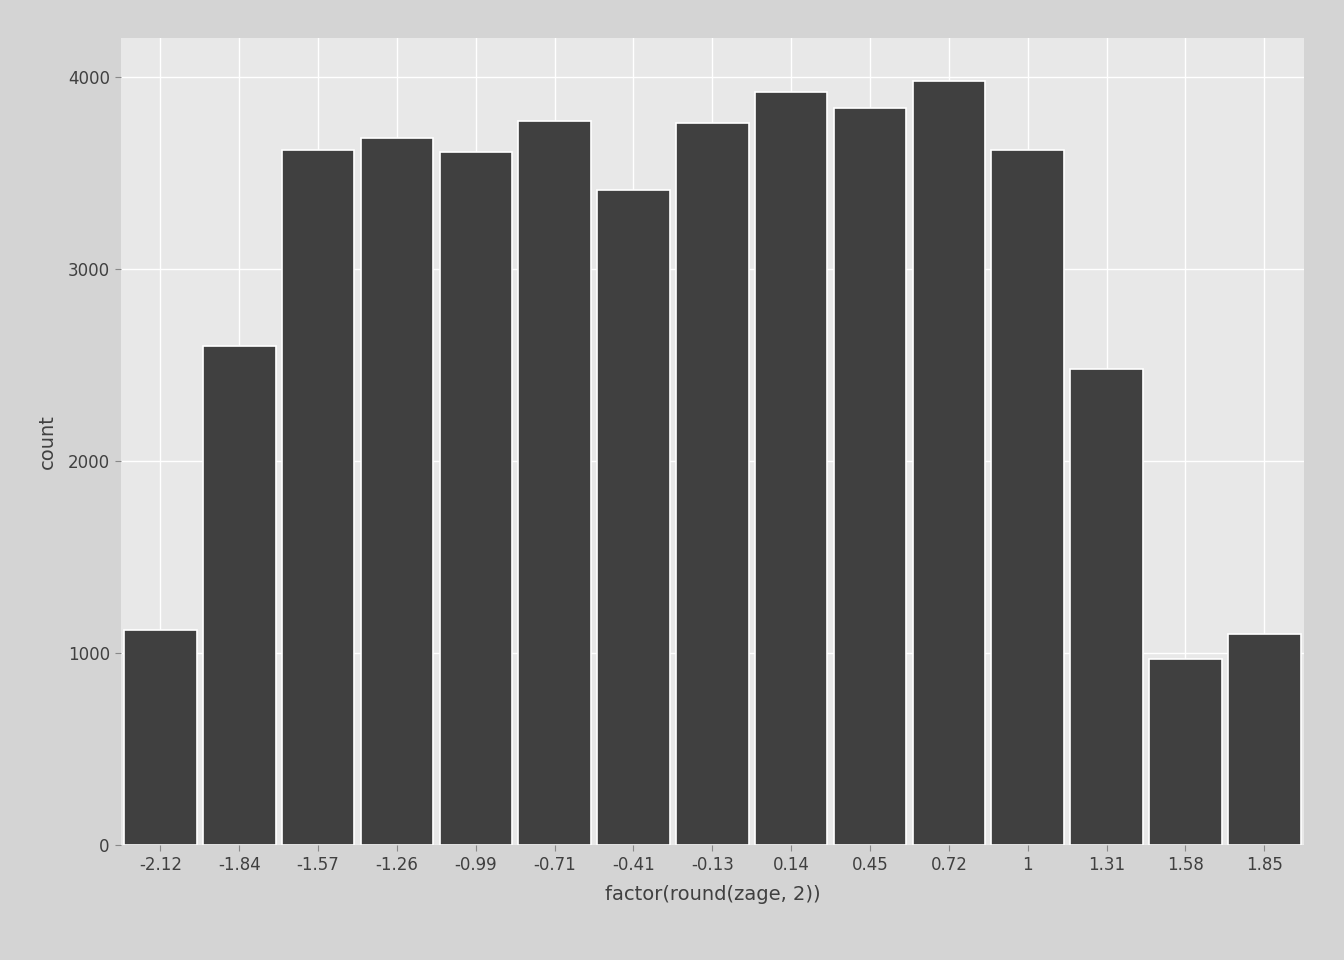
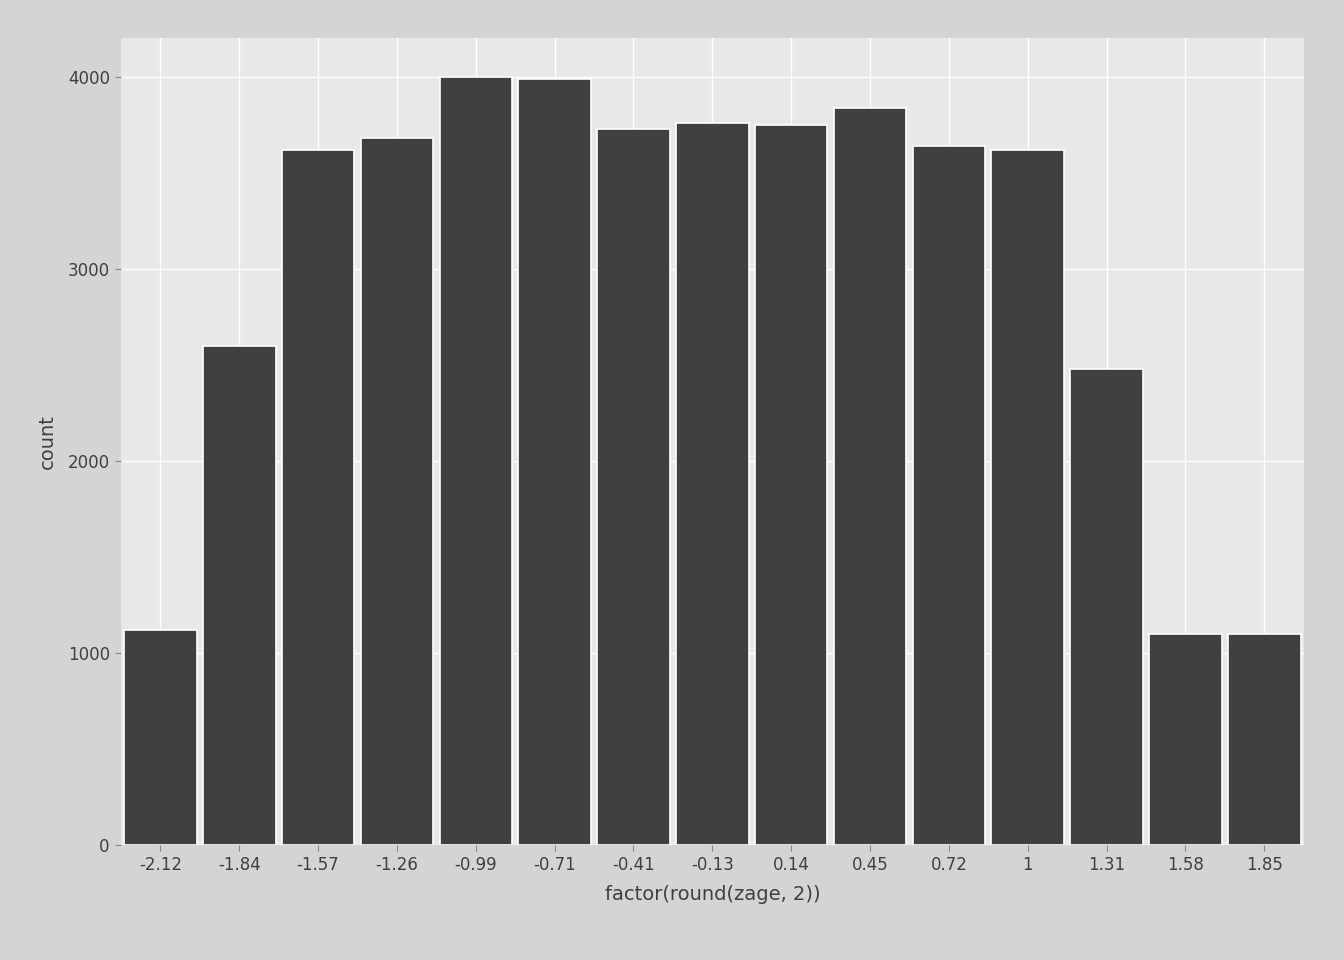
-0.99: 3610 -> 4000
-0.71: 3770 -> 3990
-0.41: 3410 -> 3730
0.14: 3920 -> 3750
0.72: 3980 -> 3640
1.58: 970 -> 1100
